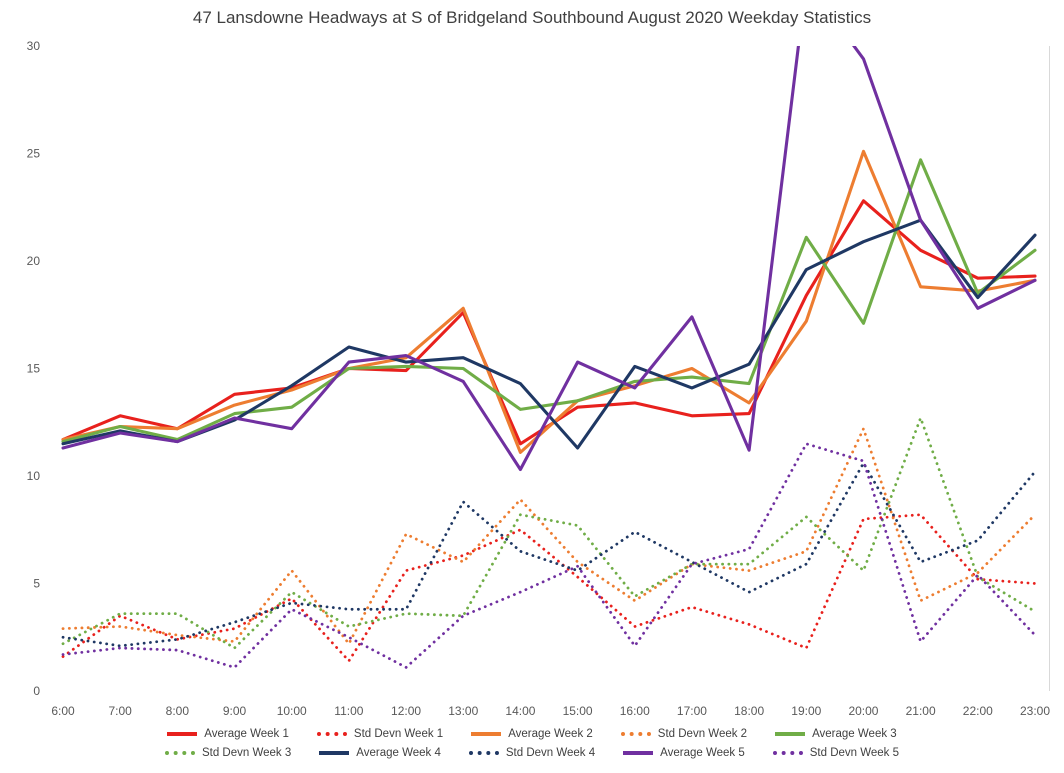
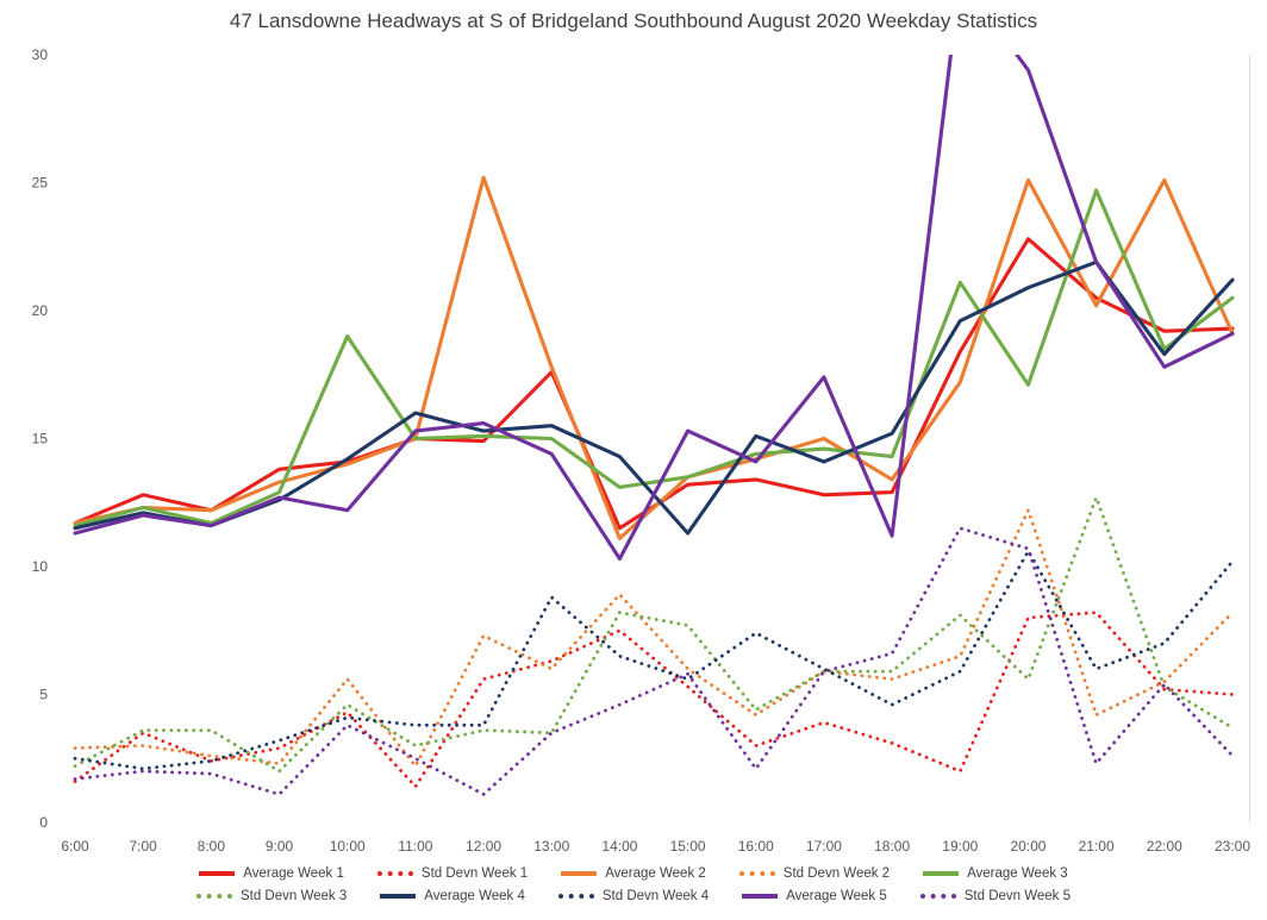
Average Week 3/10:00: 13.2 -> 19.0
Average Week 2/12:00: 15.5 -> 25.2
Average Week 2/21:00: 18.8 -> 20.2
Average Week 2/22:00: 18.6 -> 25.1
